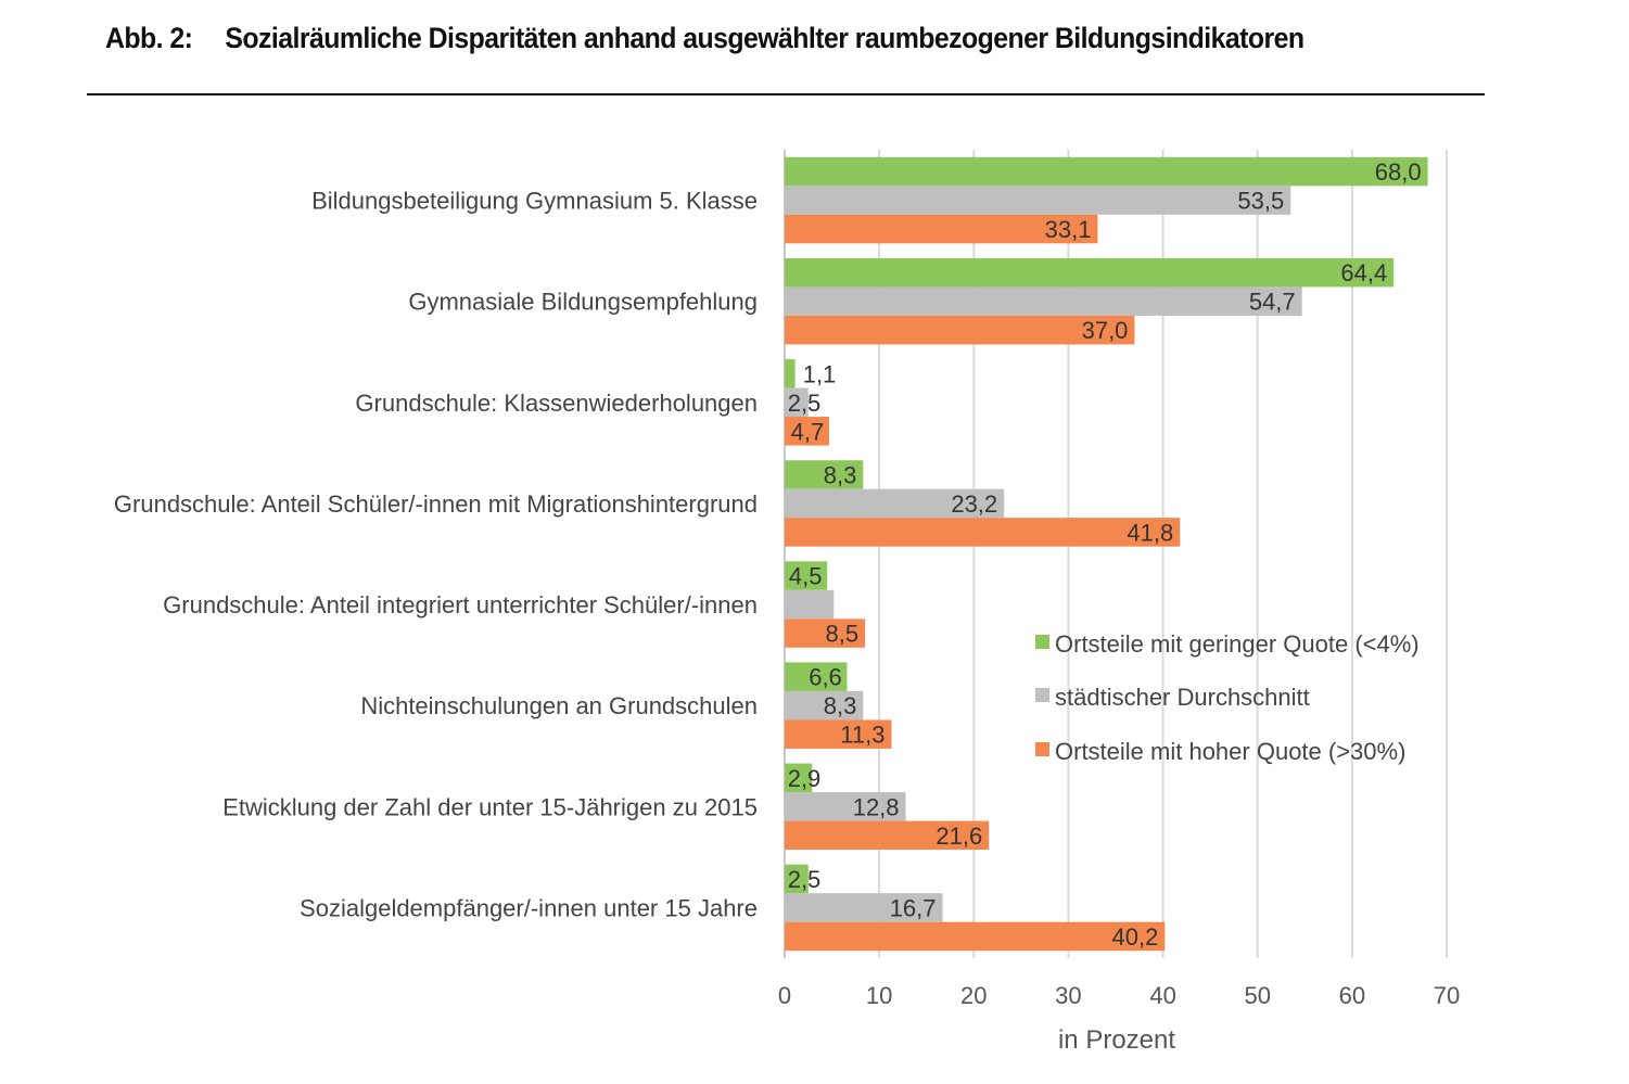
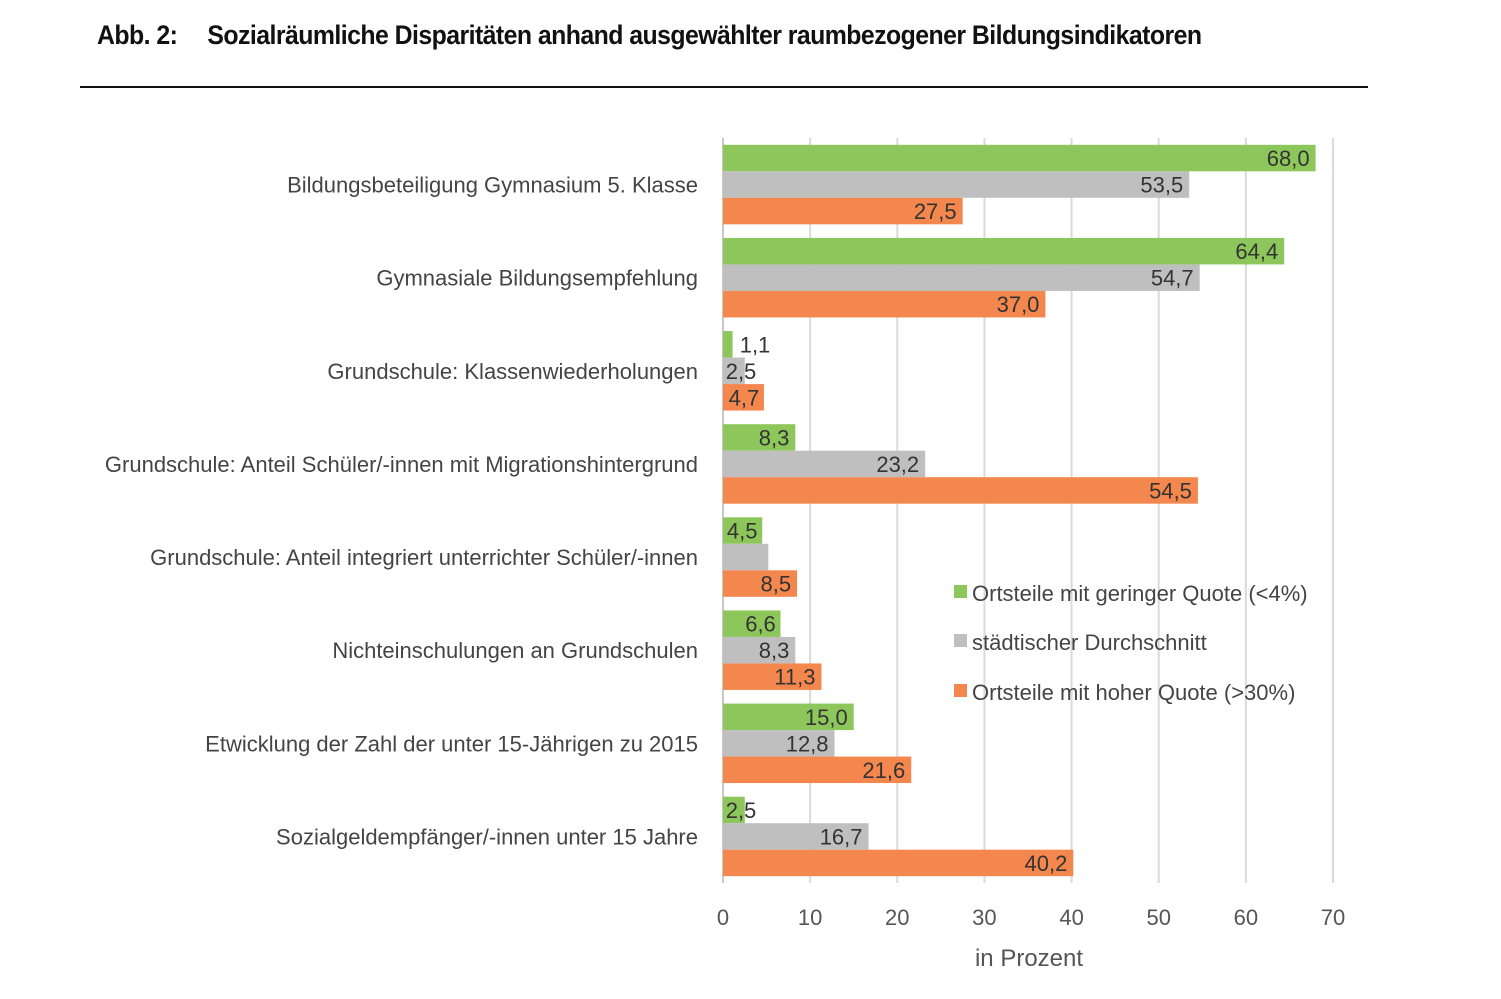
Ortsteile mit hoher Quote (>30%)/Bildungsbeteiligung Gymnasium 5. Klasse: 33,1 -> 27,5
Ortsteile mit hoher Quote (>30%)/Grundschule: Anteil Schüler/-innen mit Migrationshintergrund: 41,8 -> 54,5
Ortsteile mit geringer Quote (<4%)/Etwicklung der Zahl der unter 15-Jährigen zu 2015: 2,9 -> 15,0
